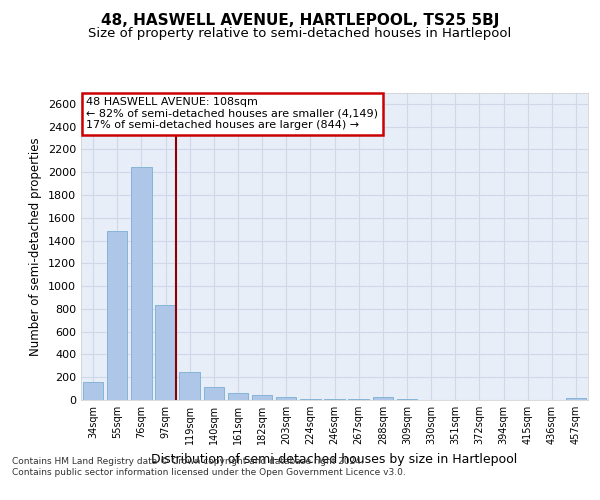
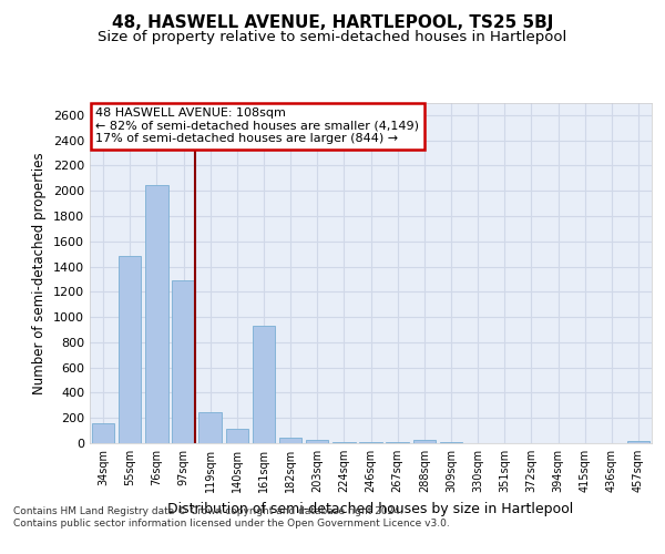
97sqm: 840 -> 1290
161sqm: 60 -> 930
